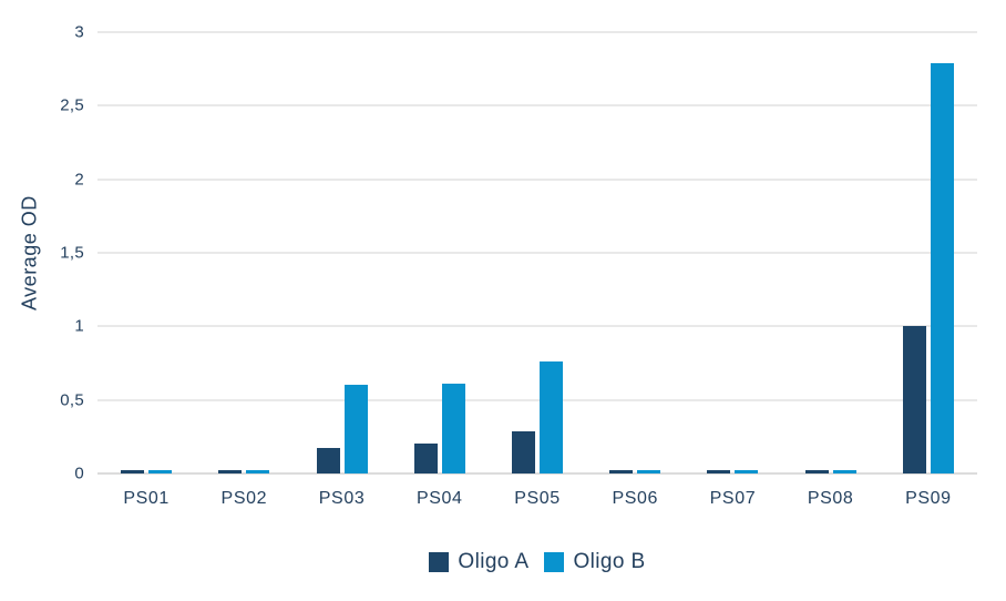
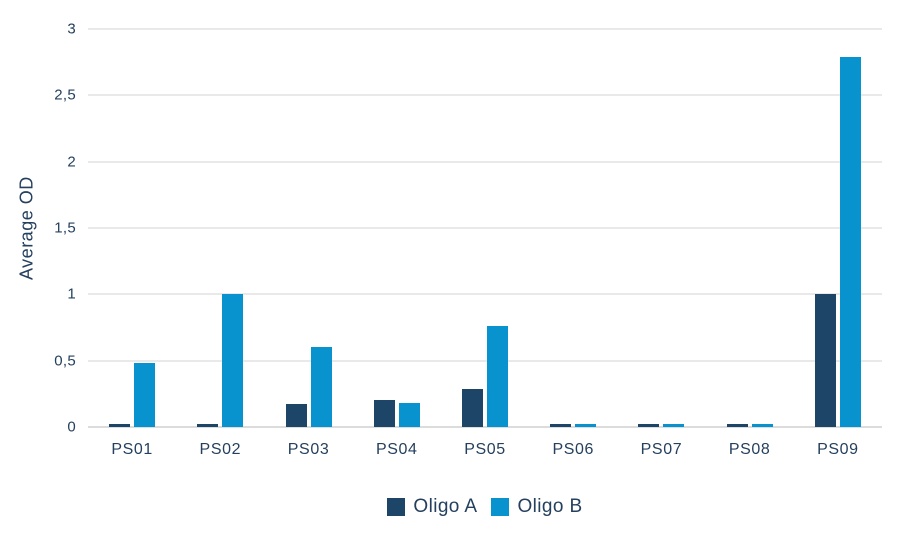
Oligo B/PS01: 0.02 -> 0.48
Oligo B/PS02: 0.02 -> 1.00
Oligo B/PS04: 0.61 -> 0.18
